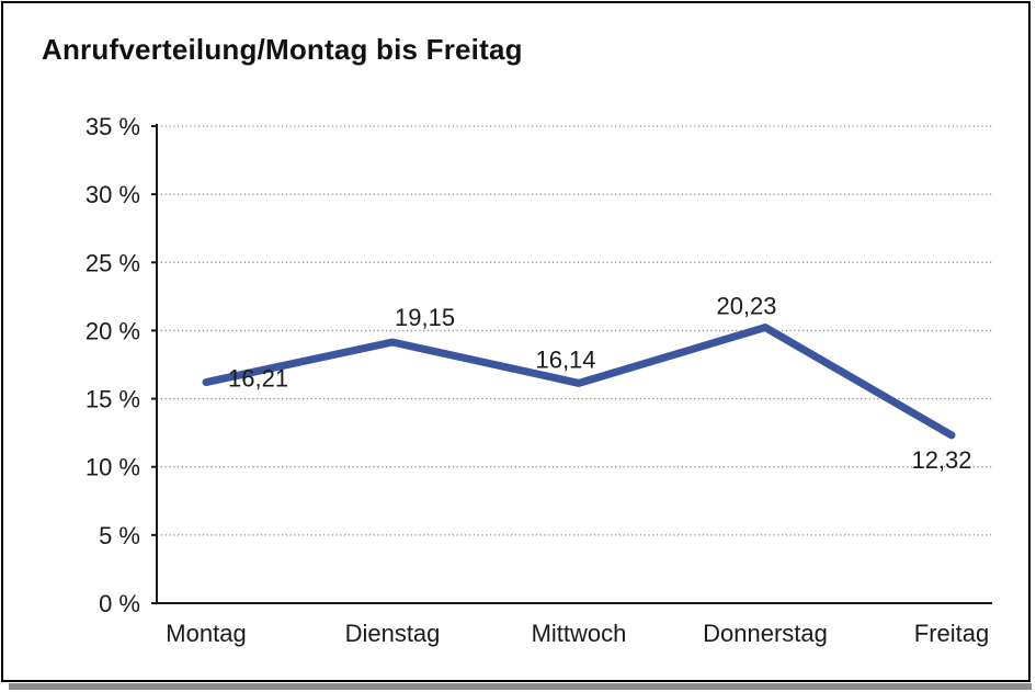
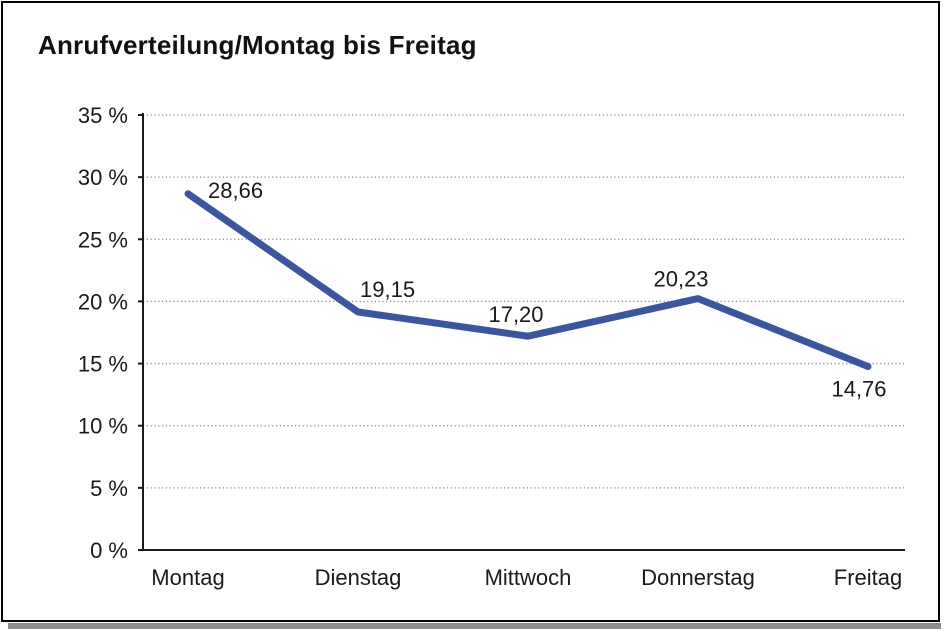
Montag: 16,21 -> 28,66
Mittwoch: 16,14 -> 17,20
Freitag: 12,32 -> 14,76
